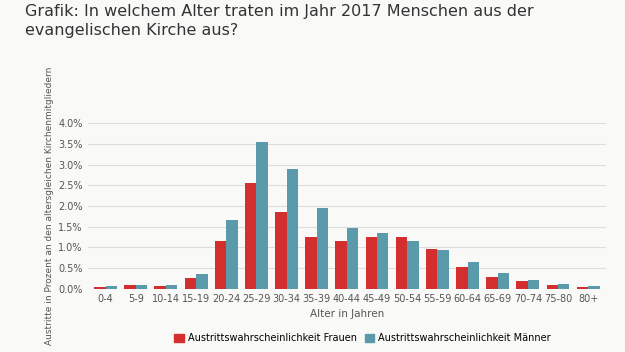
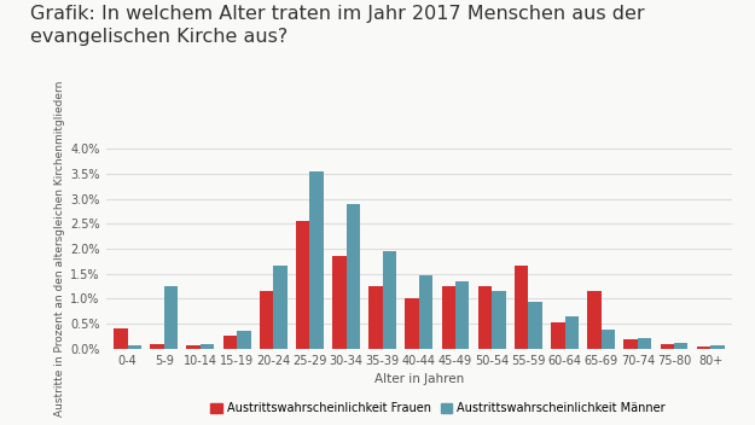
Austrittswahrscheinlichkeit Frauen/0-4: 0.05% -> 0.40%
Austrittswahrscheinlichkeit Männer/5-9: 0.10% -> 1.25%
Austrittswahrscheinlichkeit Frauen/40-44: 1.15% -> 1.00%
Austrittswahrscheinlichkeit Frauen/55-59: 0.95% -> 1.65%
Austrittswahrscheinlichkeit Frauen/65-69: 0.27% -> 1.15%
